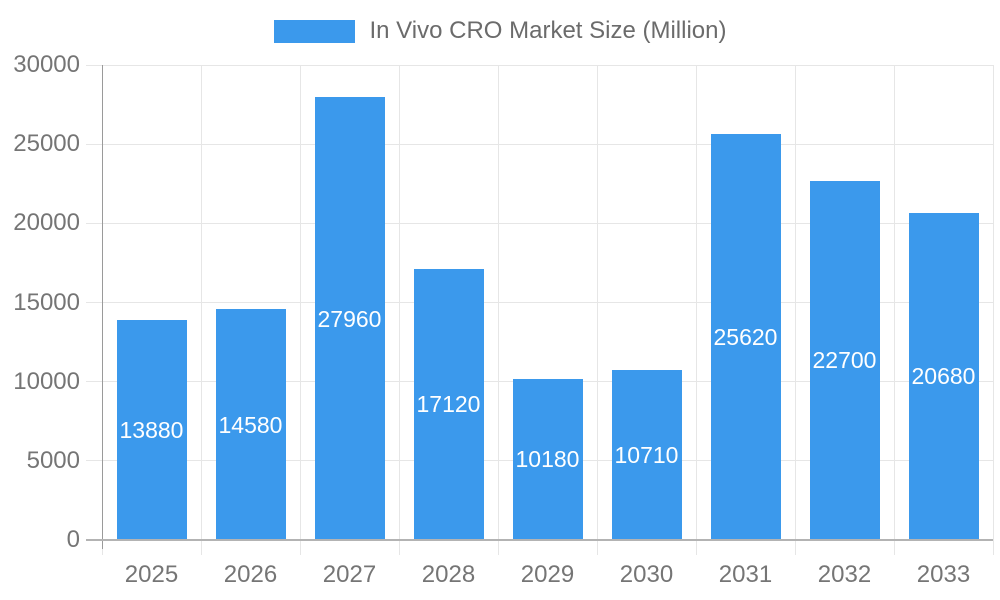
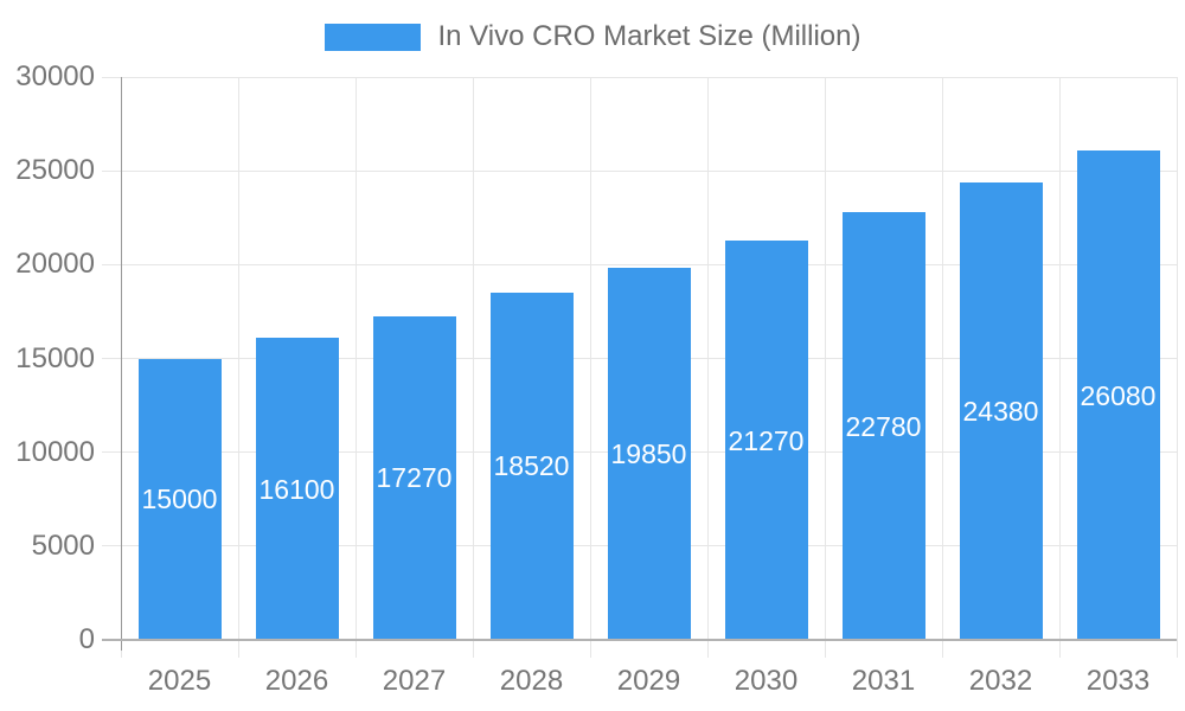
2025: 13880 -> 15000
2026: 14580 -> 16100
2027: 27960 -> 17270
2028: 17120 -> 18520
2029: 10180 -> 19850
2030: 10710 -> 21270
2031: 25620 -> 22780
2032: 22700 -> 24380
2033: 20680 -> 26080
